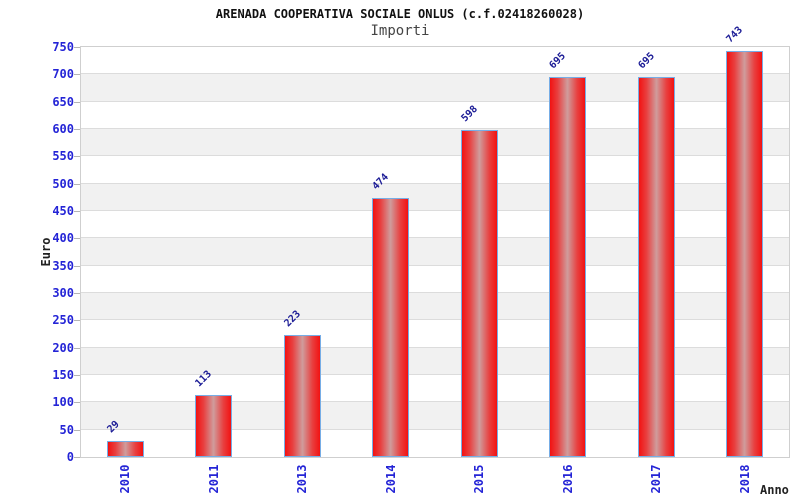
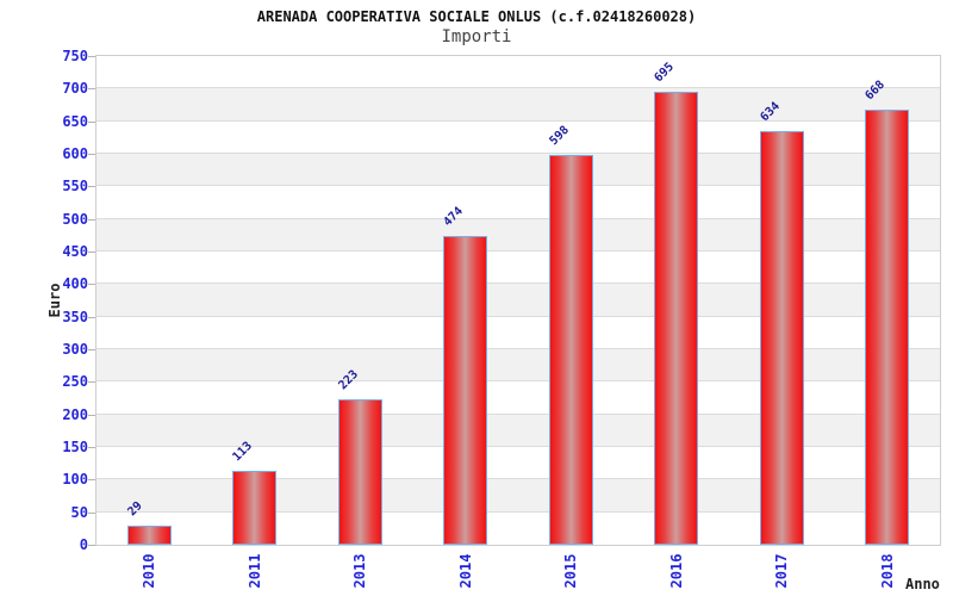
2017: 695 -> 634
2018: 743 -> 668
